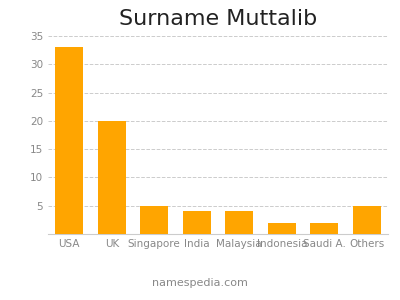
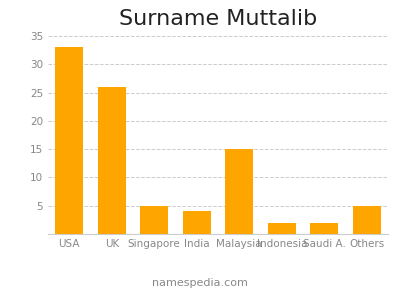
UK: 20 -> 26
Malaysia: 4 -> 15
